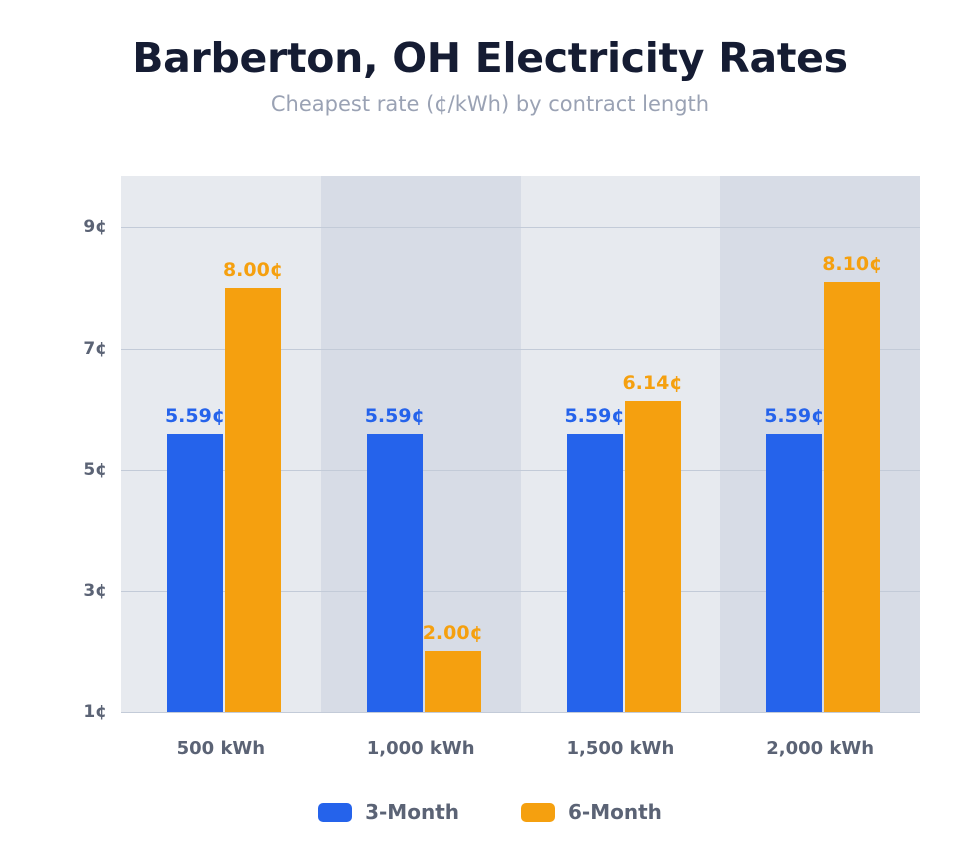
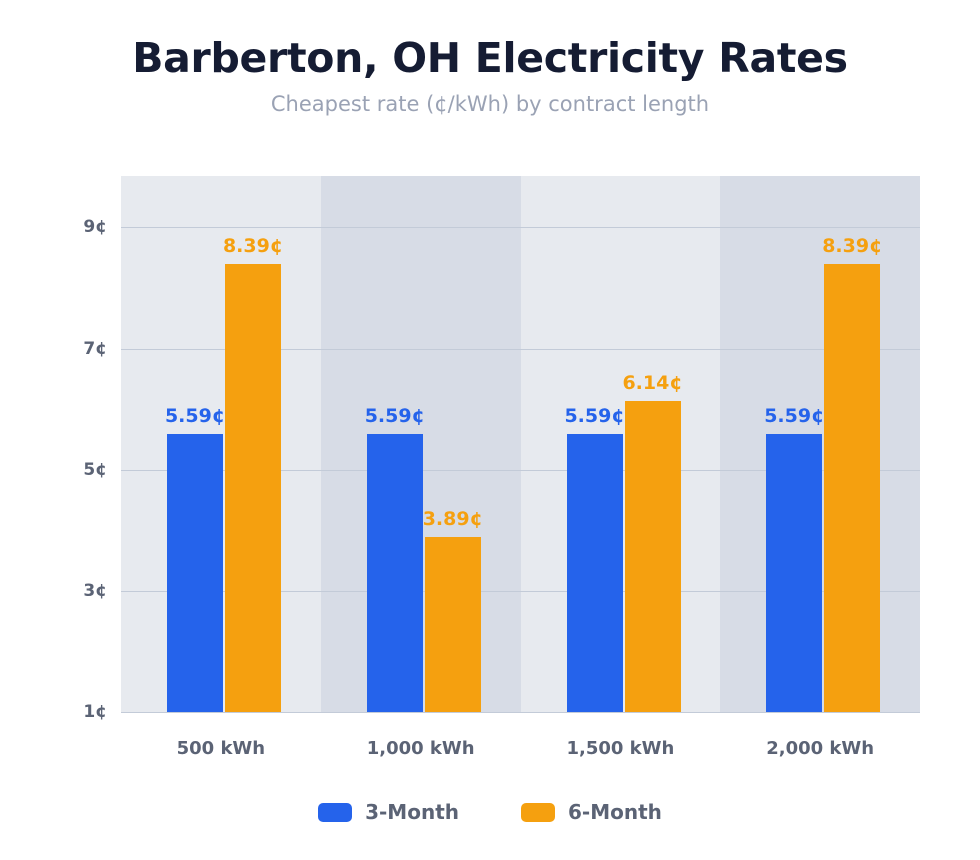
6-Month/500 kWh: 8.00 -> 8.39
6-Month/1,000 kWh: 2.00 -> 3.89
6-Month/2,000 kWh: 8.10 -> 8.39
